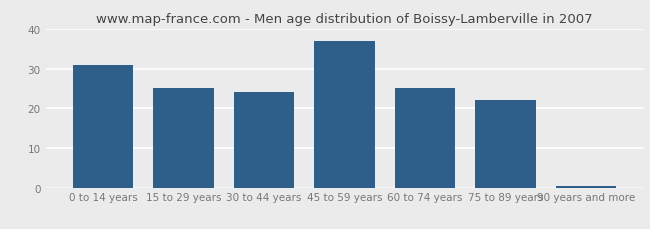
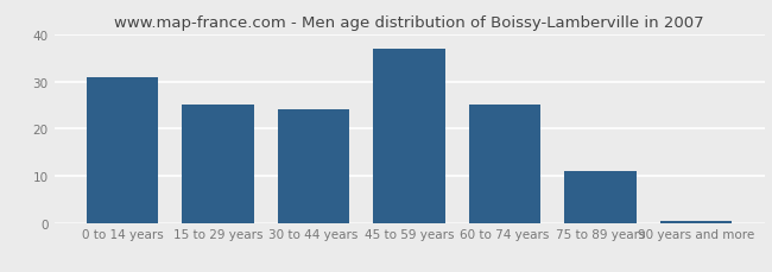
75 to 89 years: 22.0 -> 11.0
